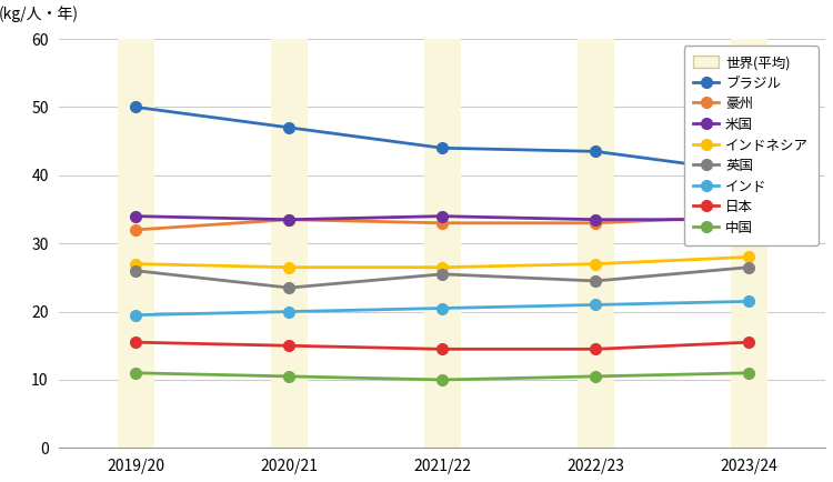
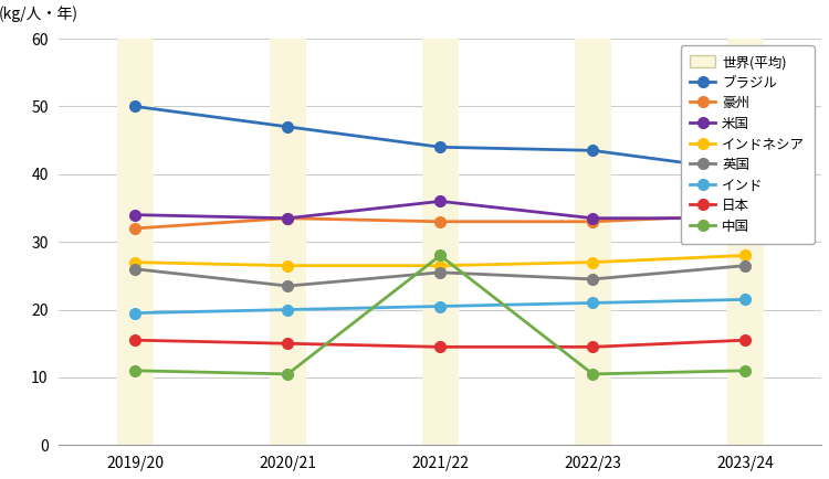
米国/2021/22: 34.0 -> 36.0
中国/2021/22: 10.0 -> 28.0
